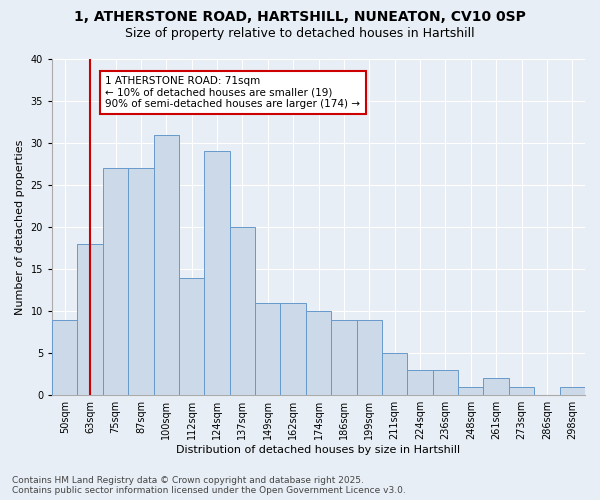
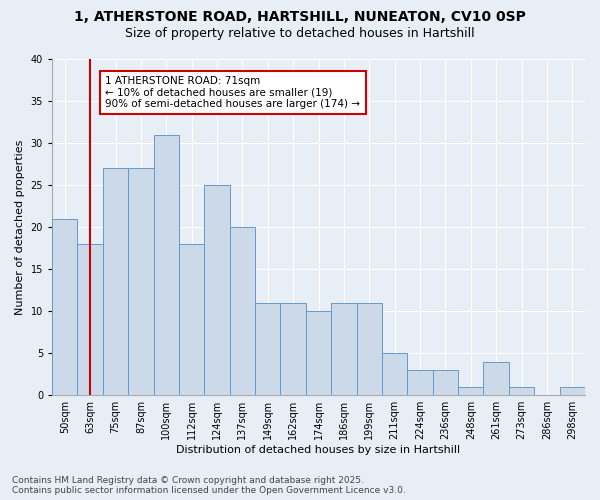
50sqm: 9 -> 21
112sqm: 14 -> 18
124sqm: 29 -> 25
186sqm: 9 -> 11
199sqm: 9 -> 11
261sqm: 2 -> 4
